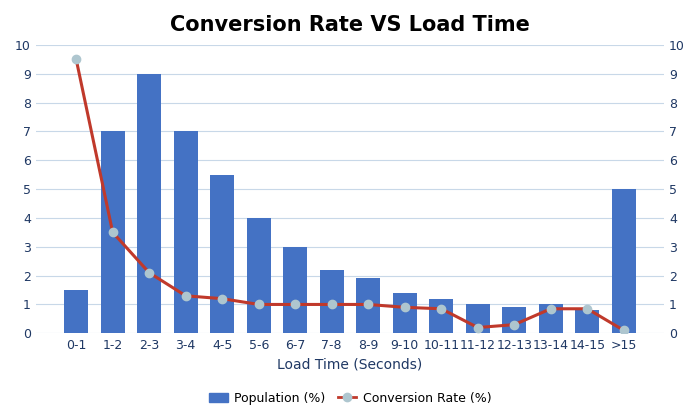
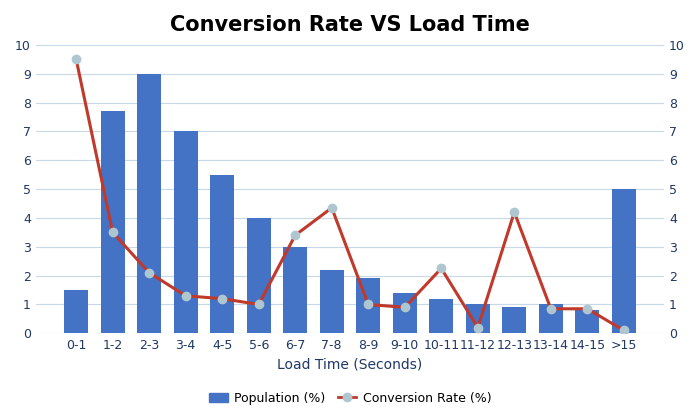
Population (%)/1-2: 7.0 -> 7.7
Conversion Rate (%)/6-7: 1.00 -> 3.40
Conversion Rate (%)/7-8: 1.00 -> 4.35
Conversion Rate (%)/10-11: 0.85 -> 2.25
Conversion Rate (%)/12-13: 0.30 -> 4.20
